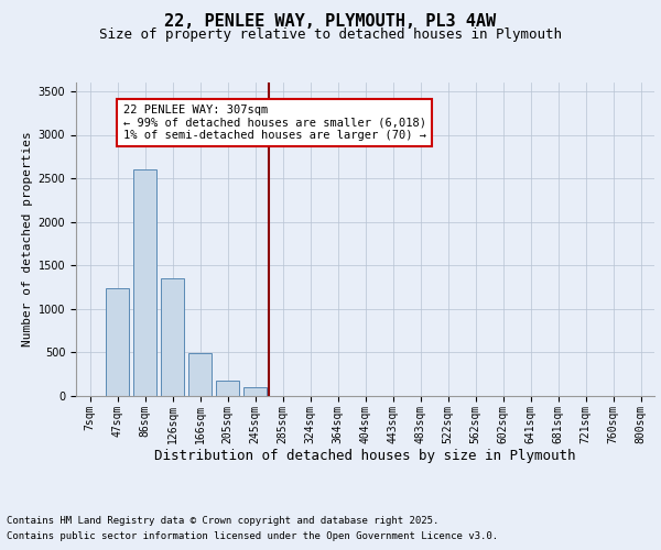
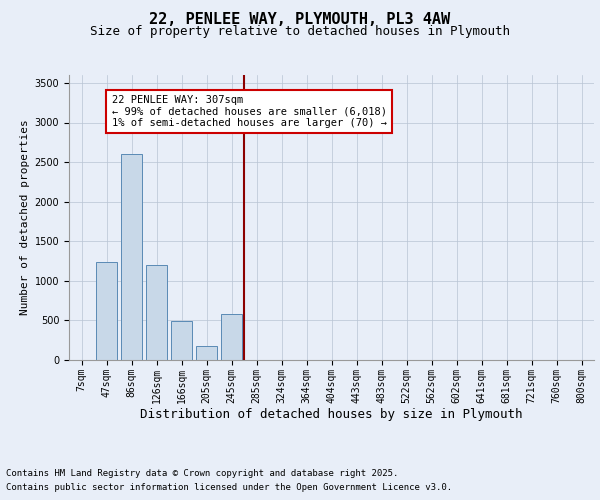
126sqm: 1350 -> 1200
245sqm: 100 -> 580
